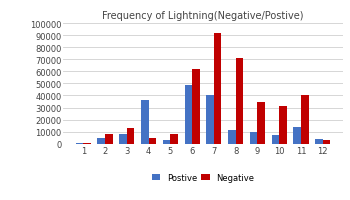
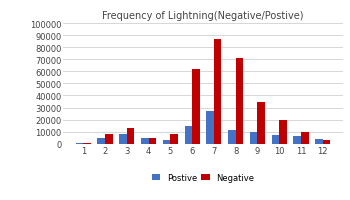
Postive/4: 36000 -> 4000
Postive/6: 49000 -> 15000
Postive/7: 40000 -> 27000
Negative/7: 92000 -> 87000
Negative/10: 31000 -> 20000
Postive/11: 14000 -> 6000
Negative/11: 40000 -> 10000
